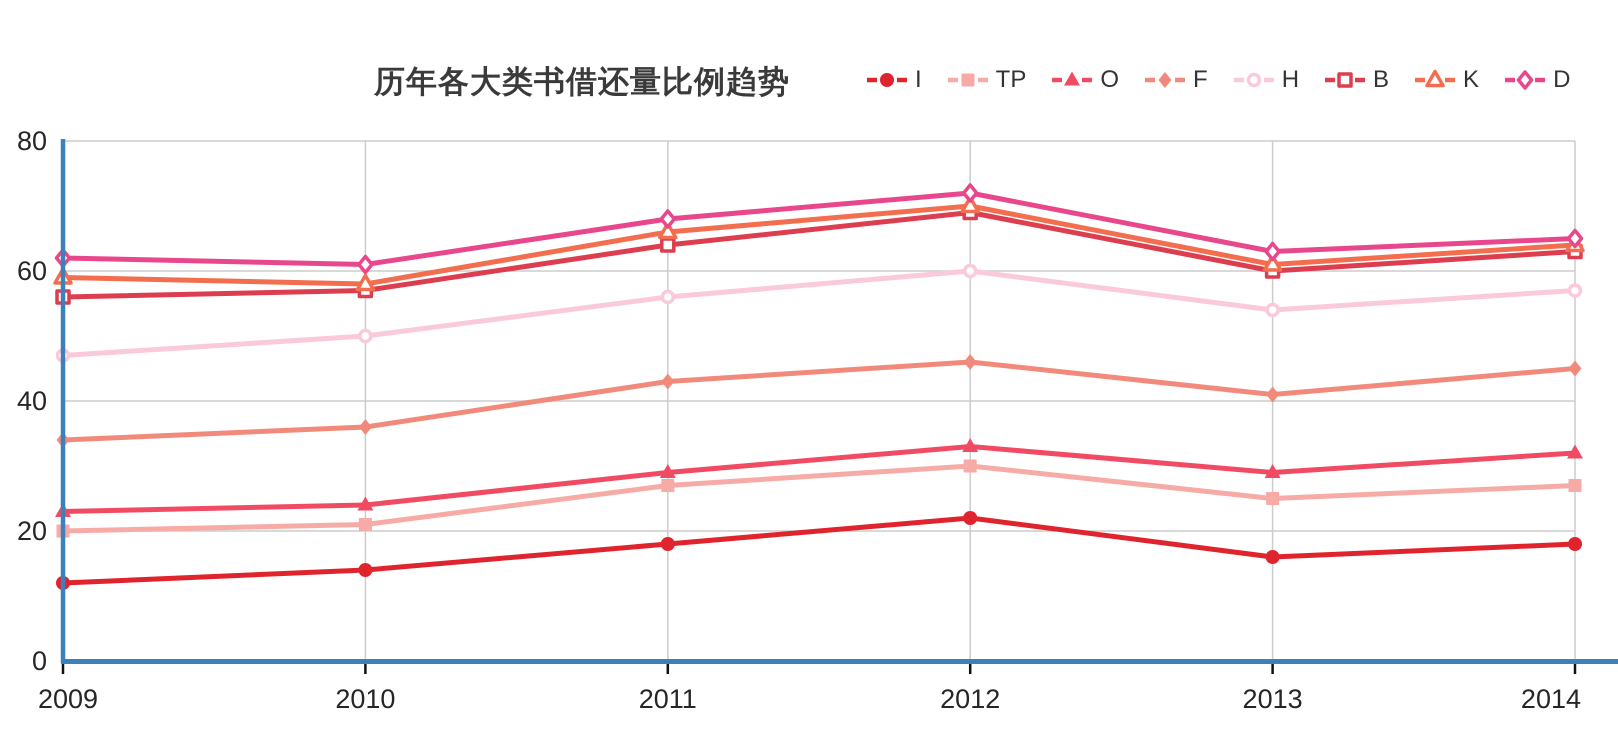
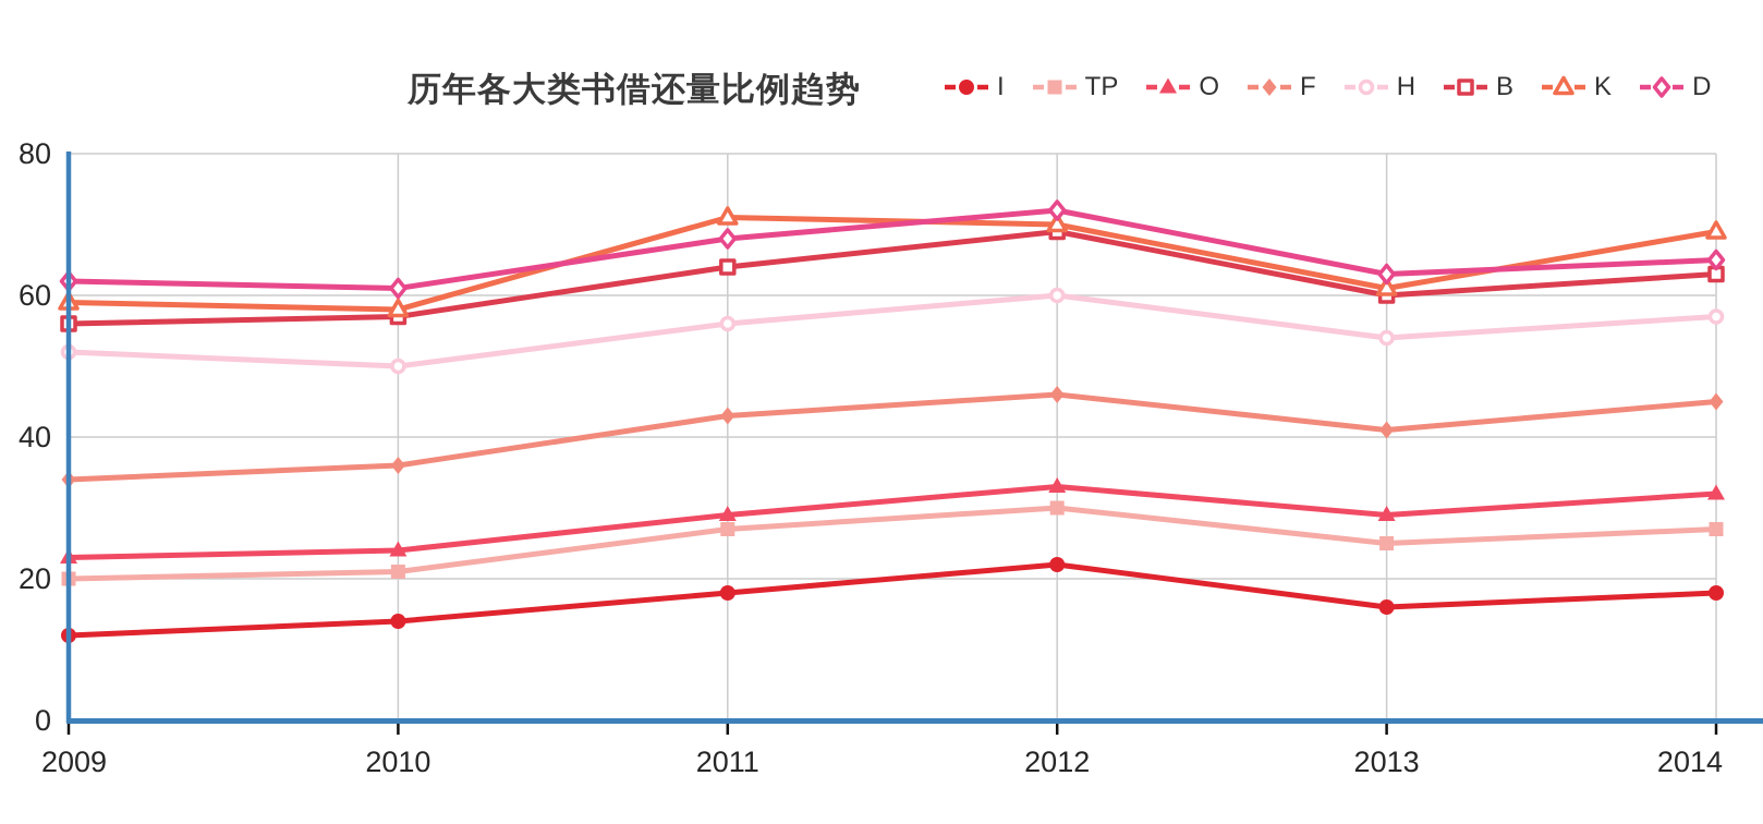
H/2009: 47 -> 52
K/2011: 66 -> 71
K/2014: 64 -> 69
